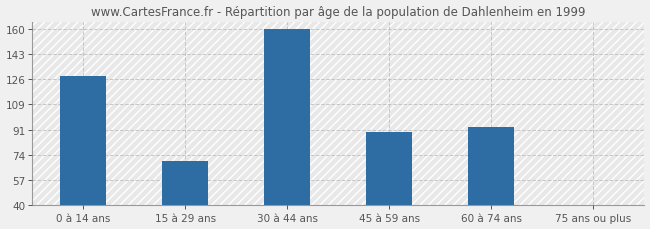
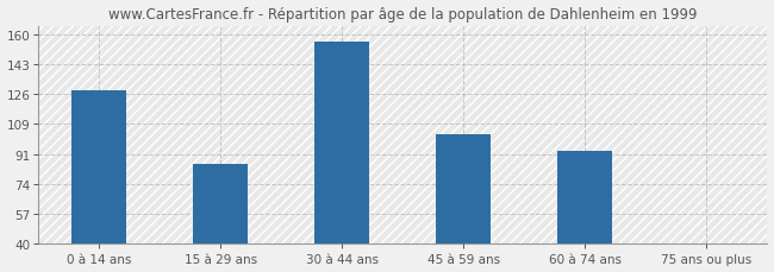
15 à 29 ans: 70 -> 86
30 à 44 ans: 160 -> 156
45 à 59 ans: 90 -> 103
